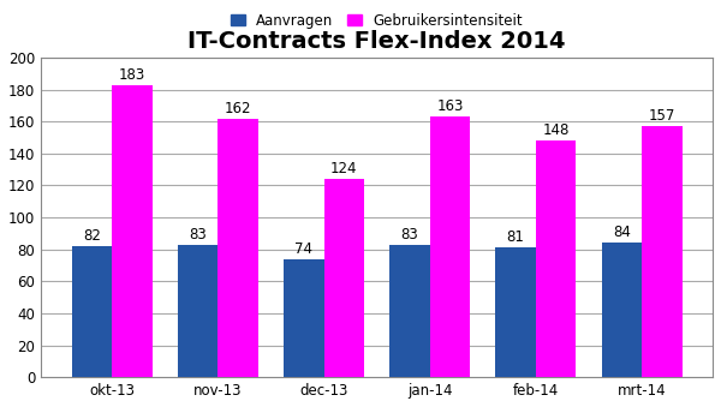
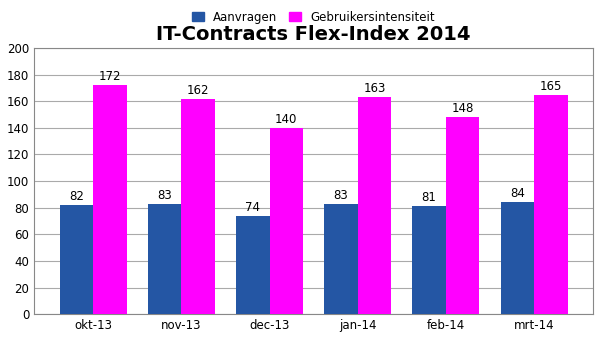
Gebruikersintensiteit/okt-13: 183 -> 172
Gebruikersintensiteit/dec-13: 124 -> 140
Gebruikersintensiteit/mrt-14: 157 -> 165
